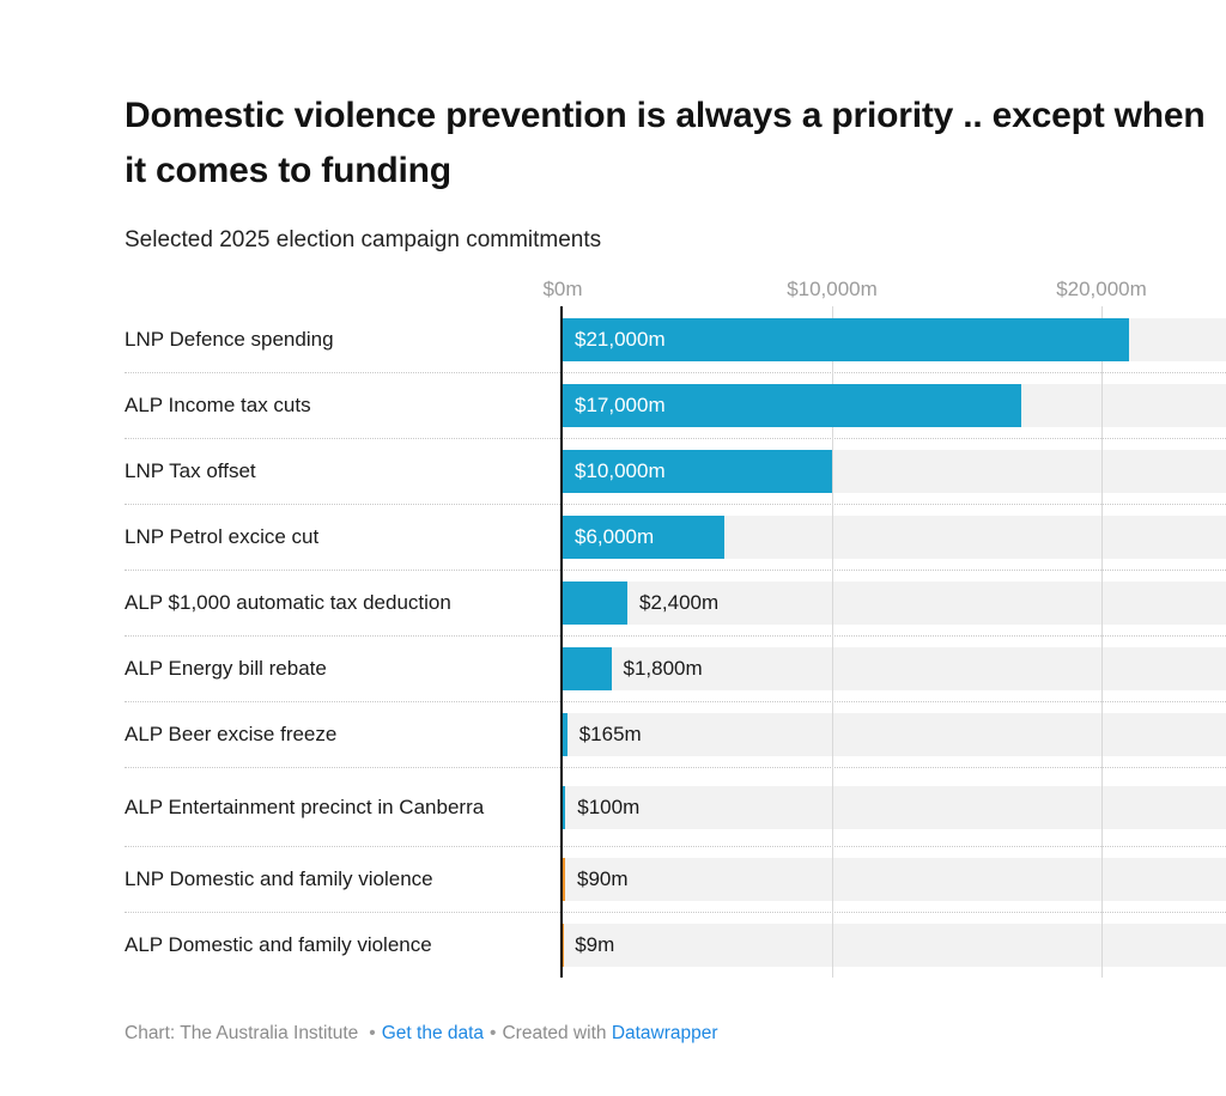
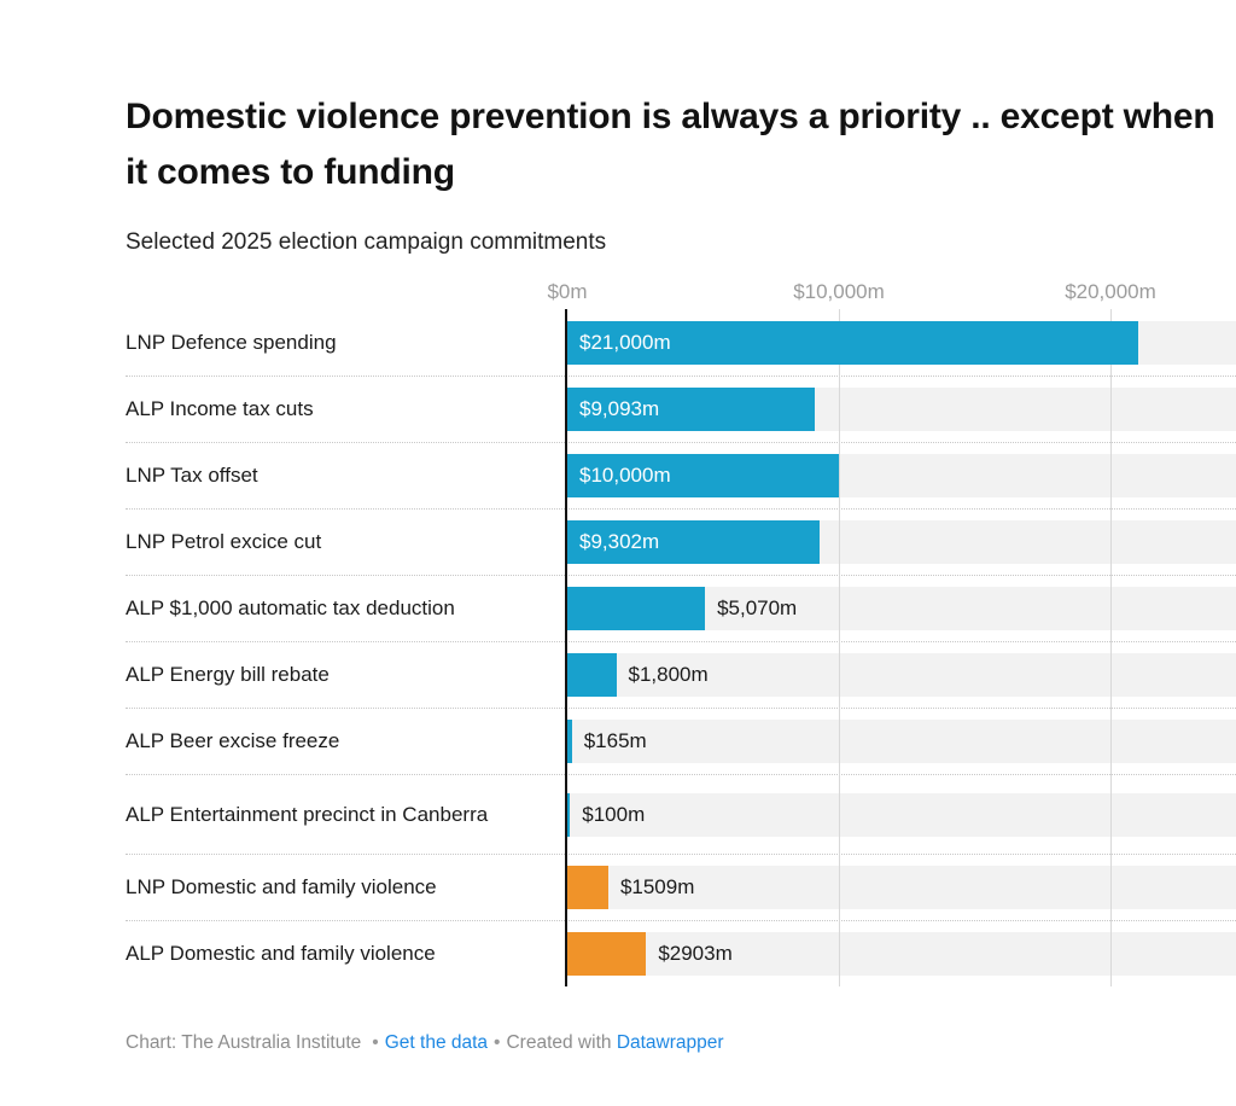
ALP Income tax cuts: $17,000m -> $9,093m
LNP Petrol excice cut: $6,000m -> $9,302m
ALP $1,000 automatic tax deduction: $2,400m -> $5,070m
LNP Domestic and family violence: $90m -> $1509m
ALP Domestic and family violence: $9m -> $2903m
